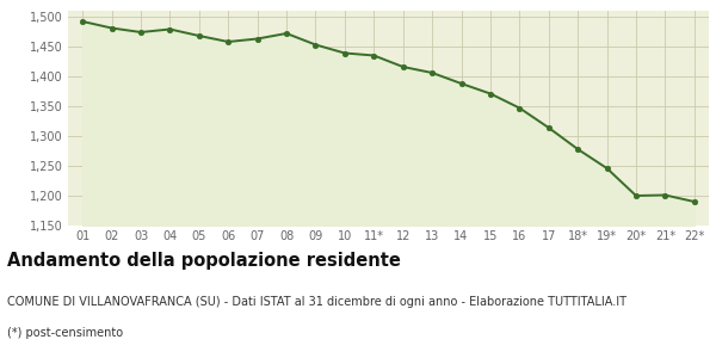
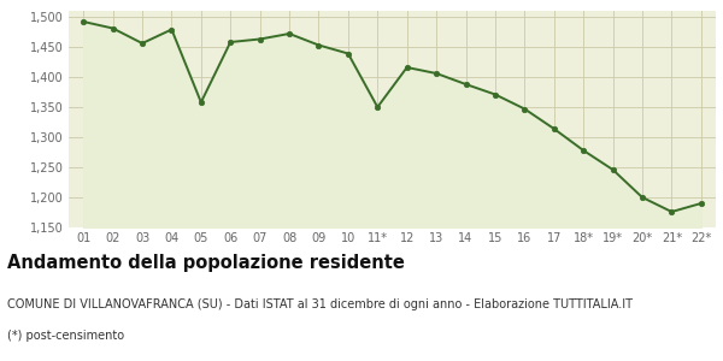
03: 1,474 -> 1,456
05: 1,468 -> 1,358
11*: 1,435 -> 1,350
21*: 1,201 -> 1,176
